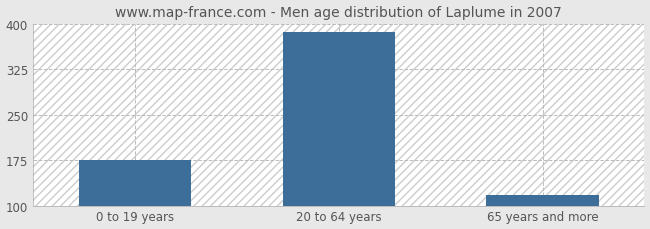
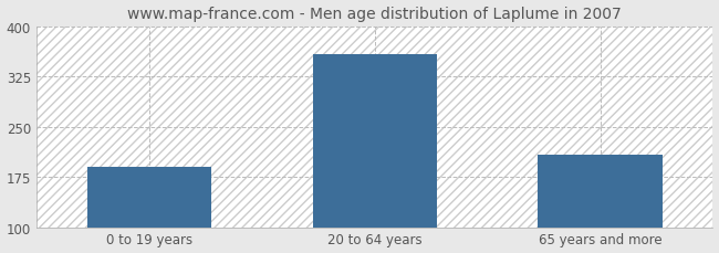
0 to 19 years: 176 -> 190
20 to 64 years: 386 -> 358
65 years and more: 117 -> 208
